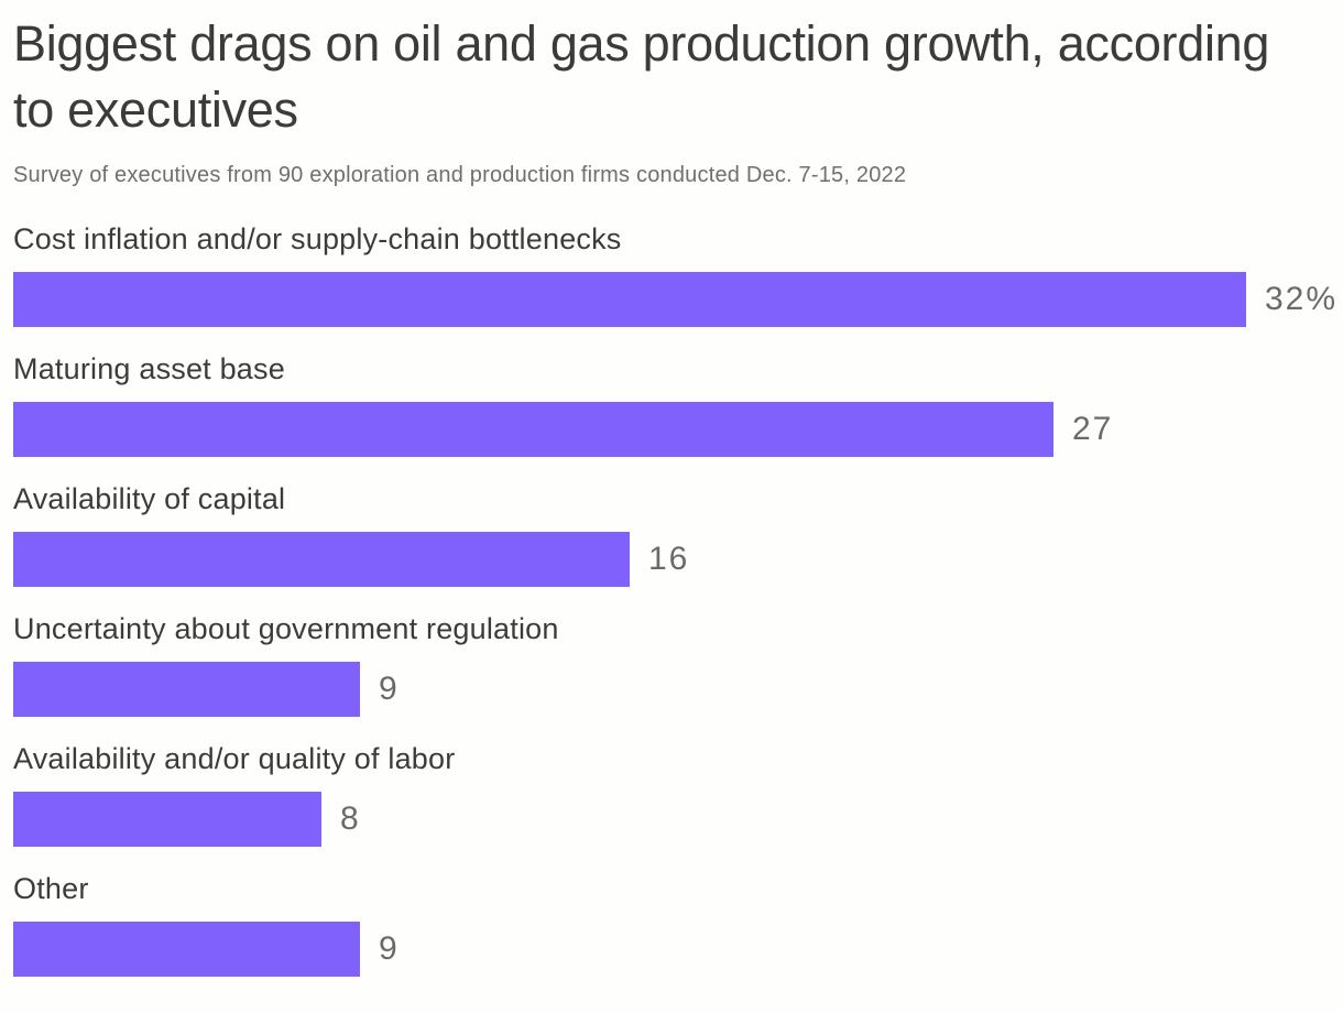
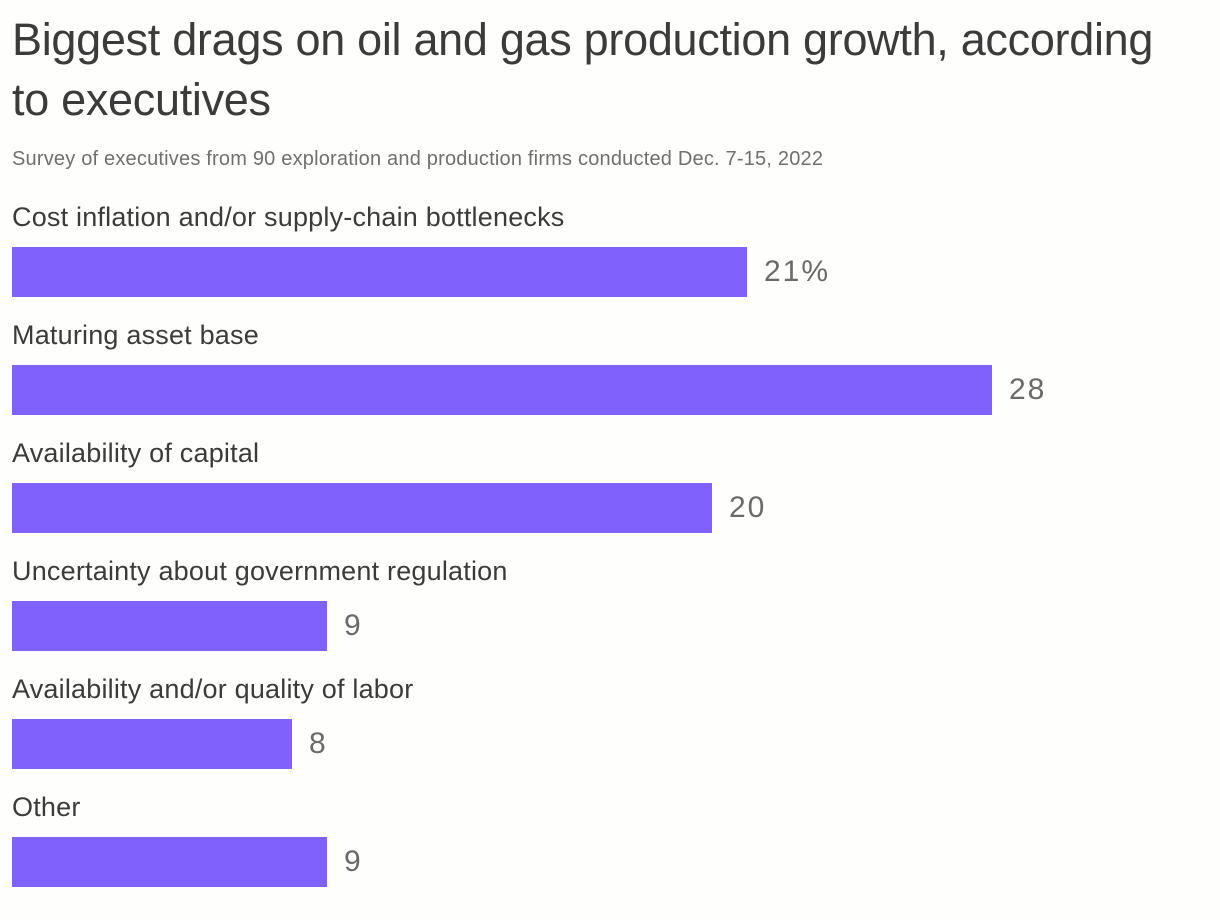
Cost inflation and/or supply-chain bottlenecks: 32% -> 21%
Maturing asset base: 27 -> 28
Availability of capital: 16 -> 20
